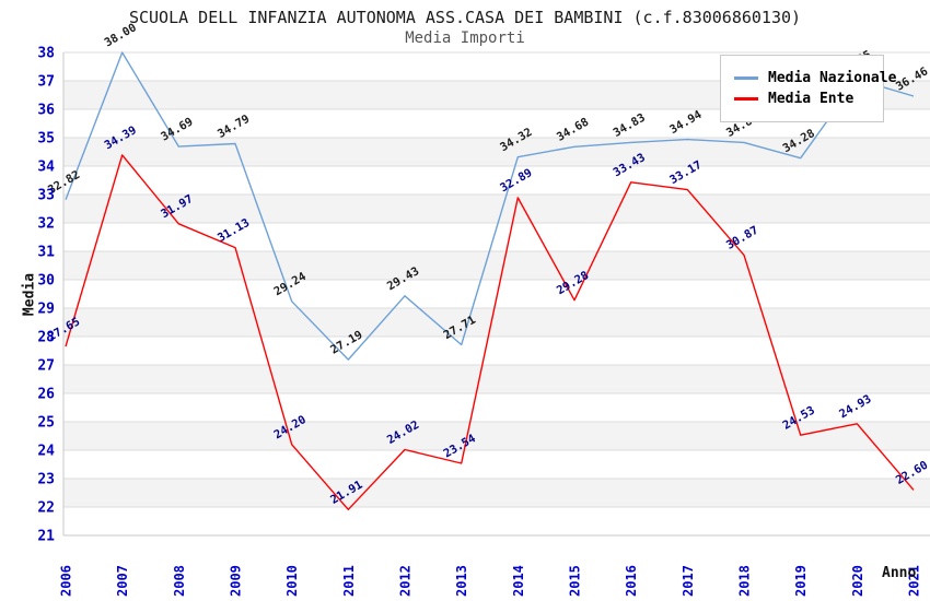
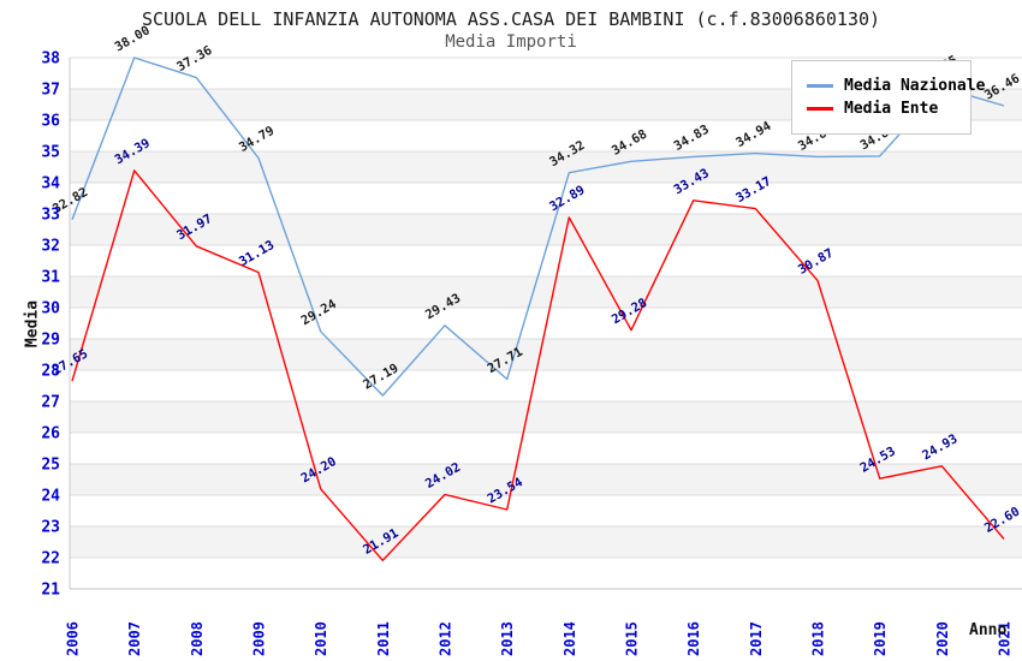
Media Nazionale/2008: 34.69 -> 37.36
Media Nazionale/2019: 34.28 -> 34.85
